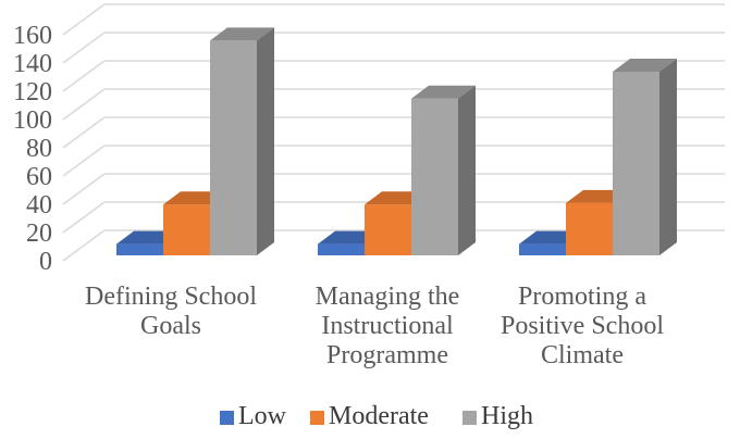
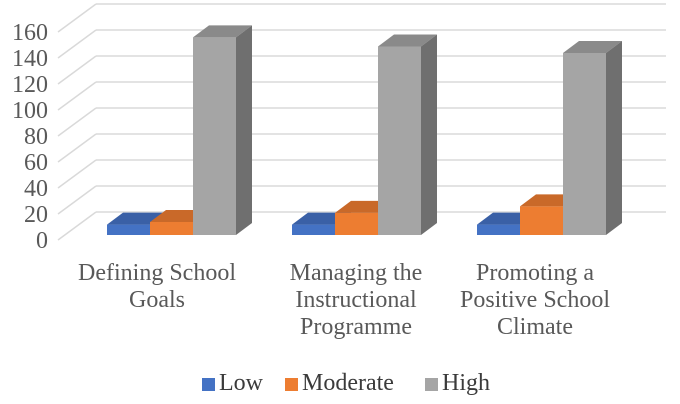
Moderate/Defining School Goals: 36 -> 10
Moderate/Managing the Instructional Programme: 36 -> 17
High/Managing the Instructional Programme: 111 -> 145
Moderate/Promoting a Positive School Climate: 37 -> 22
High/Promoting a Positive School Climate: 130 -> 140
